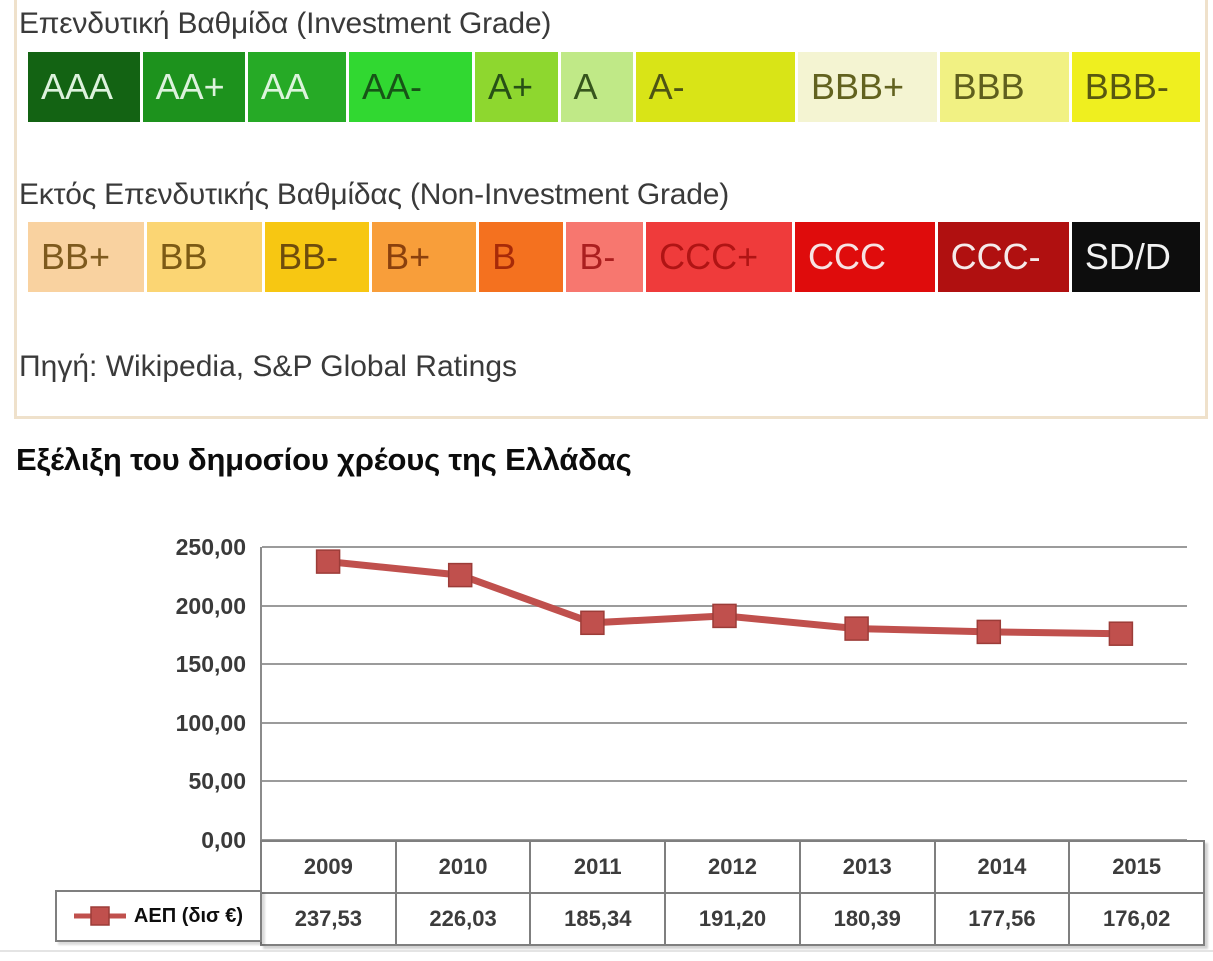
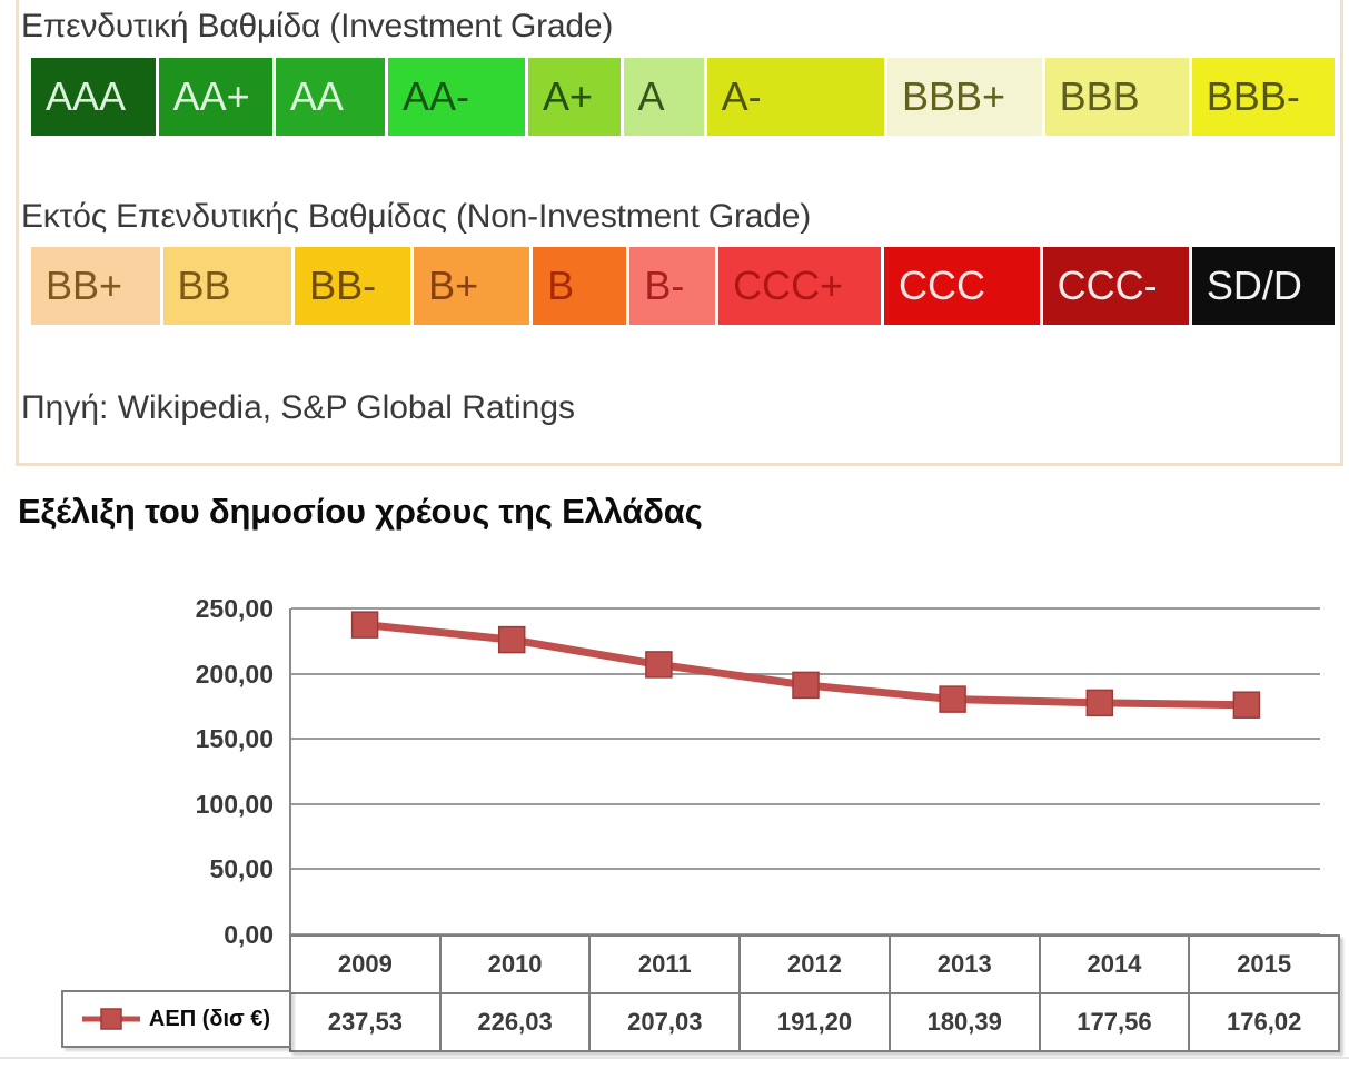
2011: 185,34 -> 207,03
